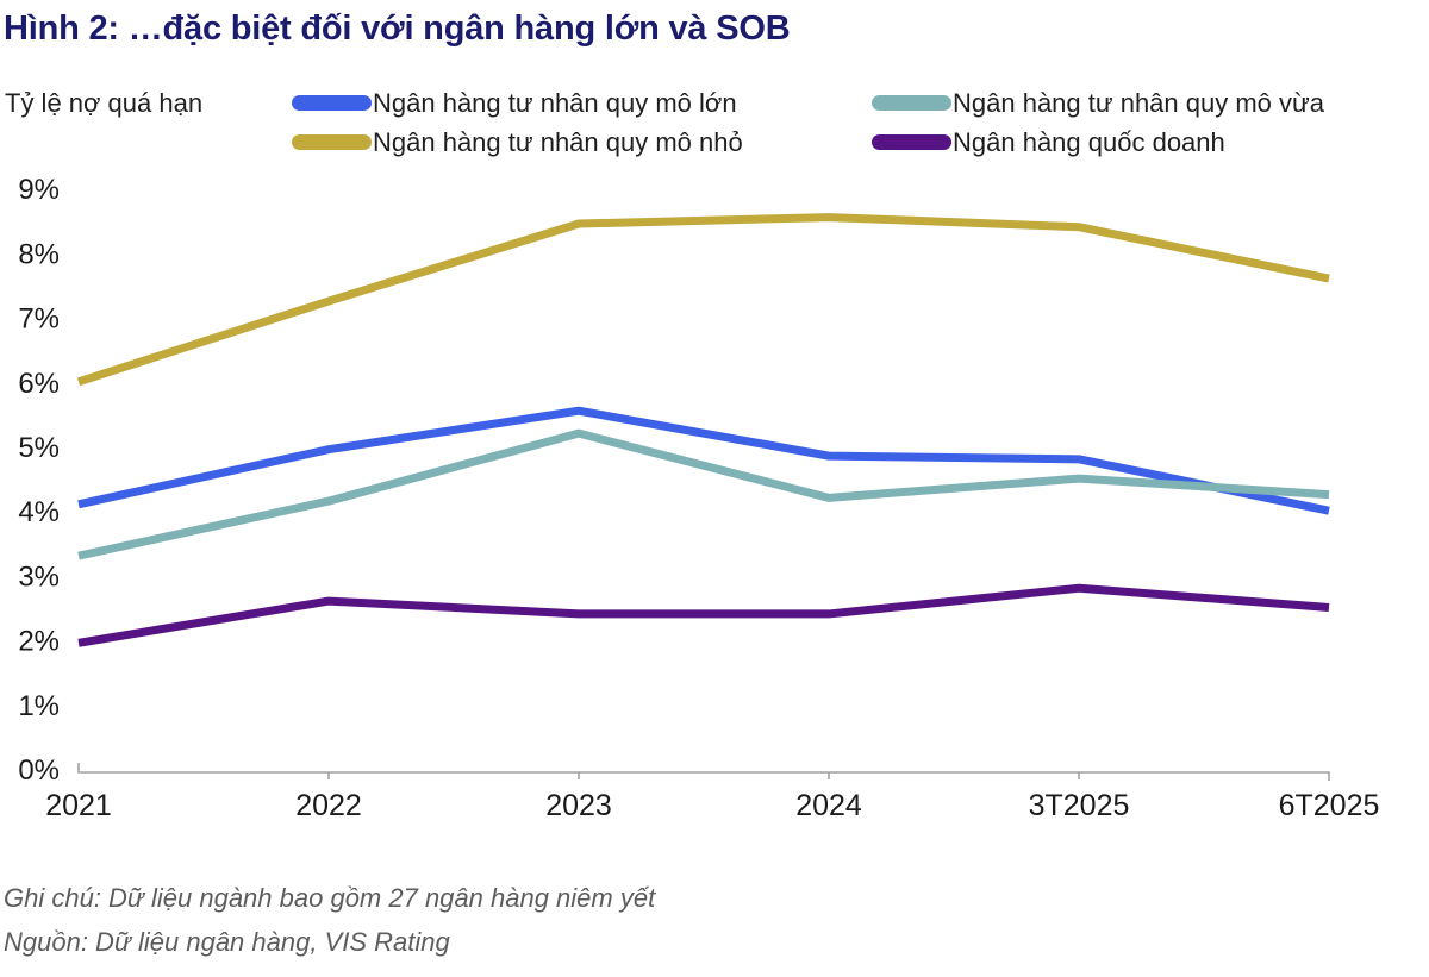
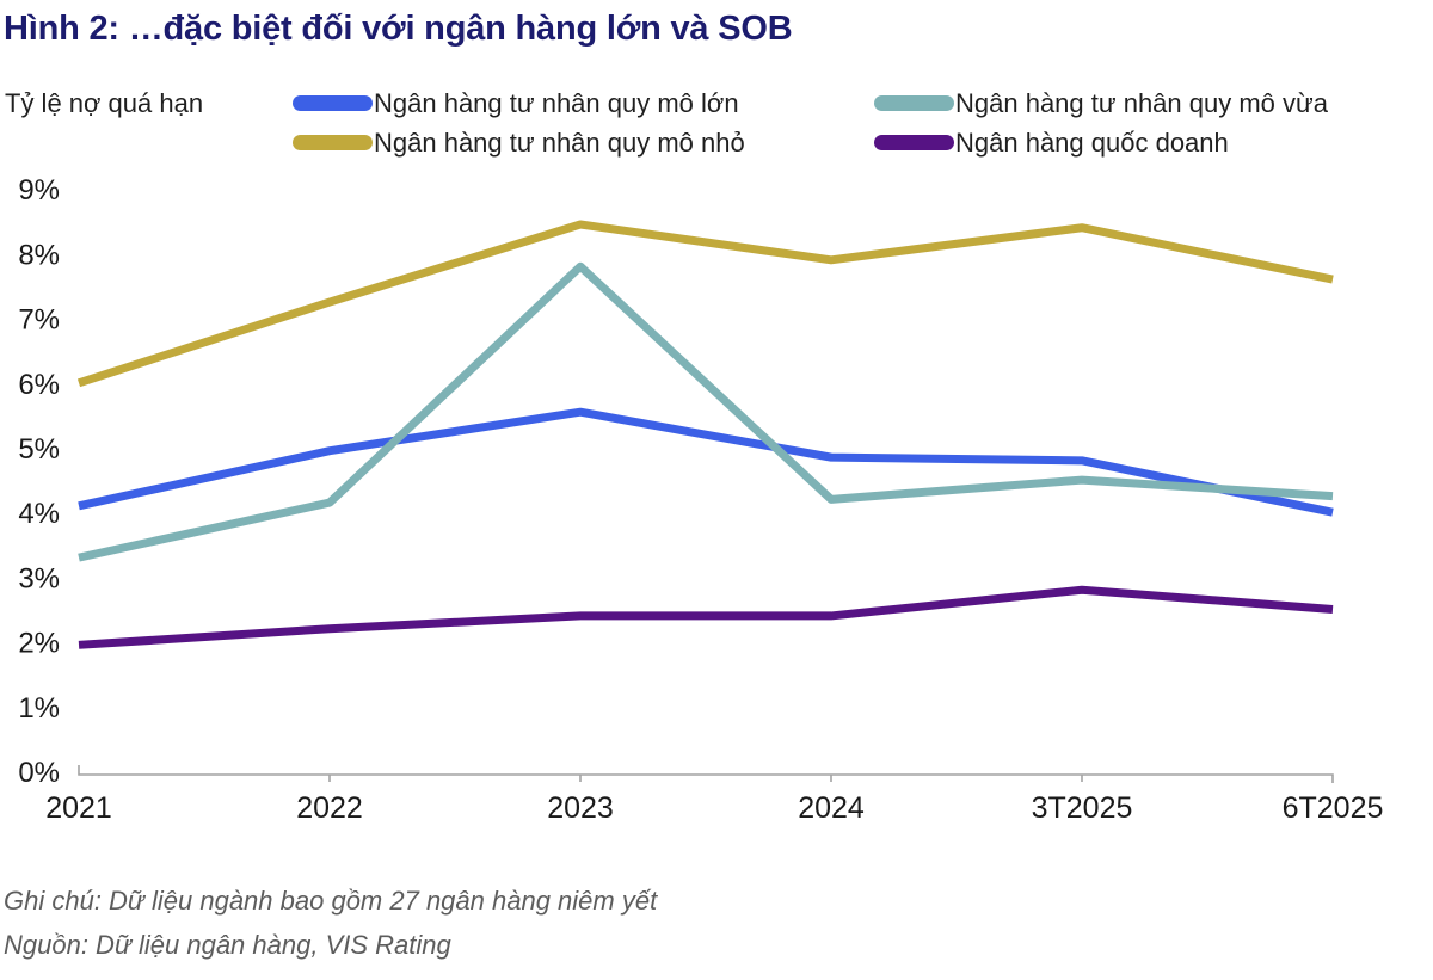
Ngân hàng quốc doanh/2022: 2.6% -> 2.2%
Ngân hàng tư nhân quy mô vừa/2023: 5.2% -> 7.8%
Ngân hàng tư nhân quy mô nhỏ/2024: 8.6% -> 7.9%
